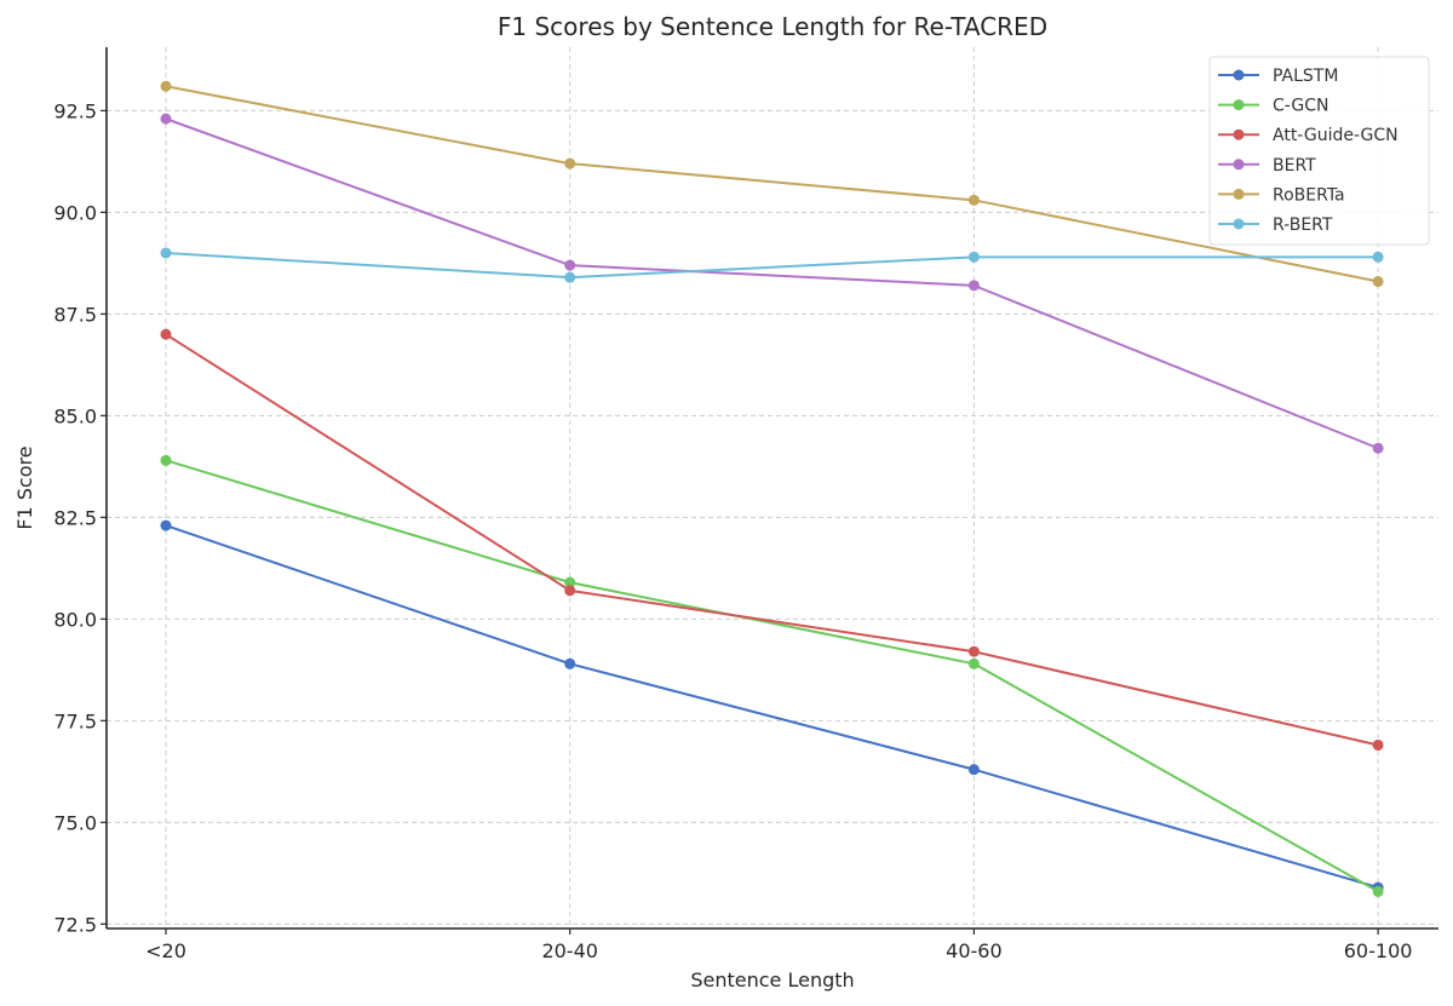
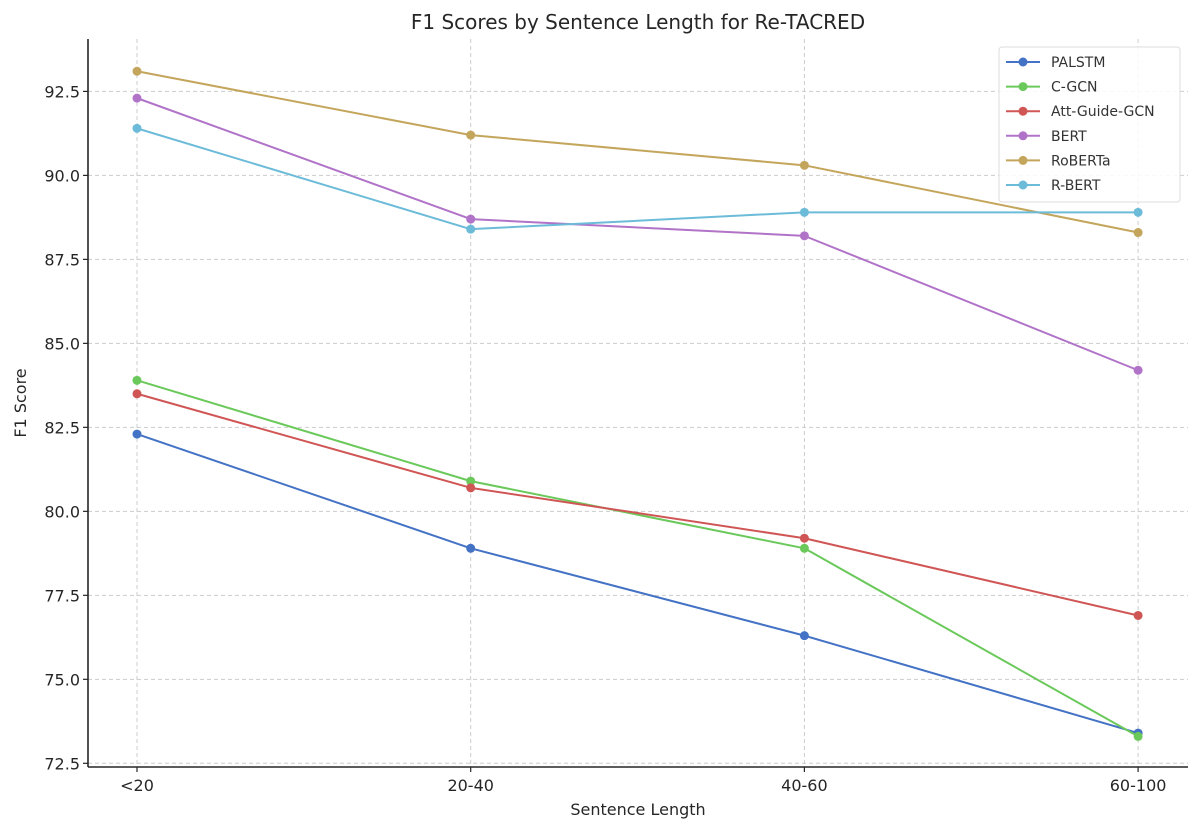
Att-Guide-GCN/<20: 87.0 -> 83.5
R-BERT/<20: 89.0 -> 91.4
